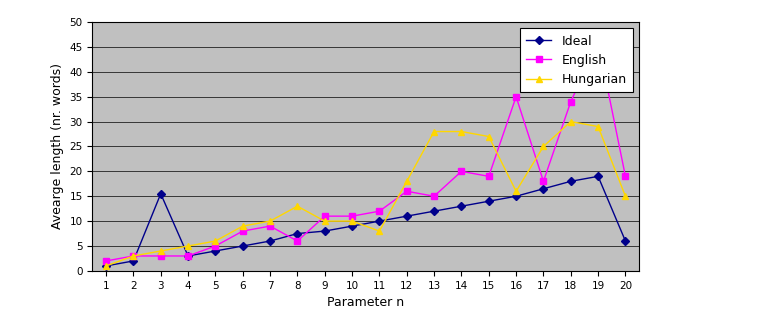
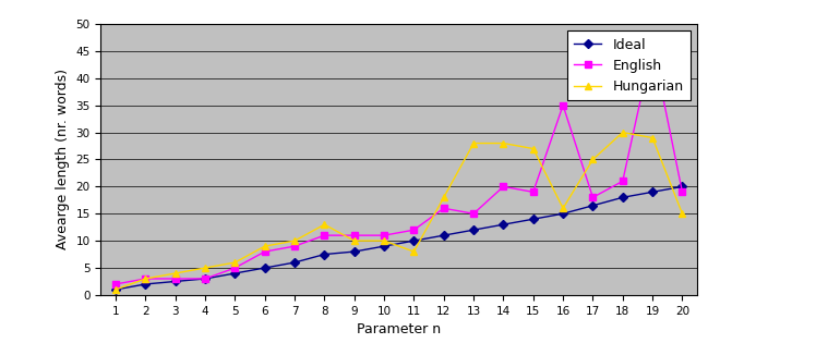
Ideal/3: 15.5 -> 2.5
English/8: 6 -> 11
English/18: 34 -> 21
Ideal/20: 6.0 -> 20.0
